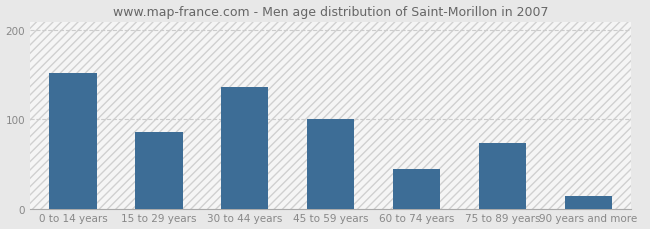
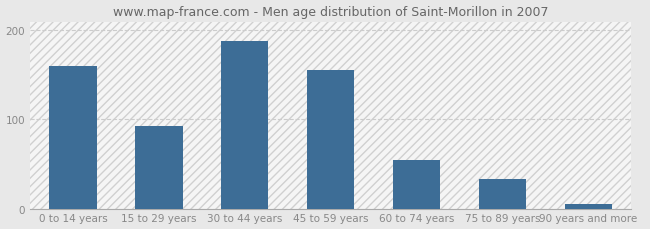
0 to 14 years: 152 -> 160
15 to 29 years: 86 -> 93
30 to 44 years: 136 -> 188
45 to 59 years: 100 -> 155
60 to 74 years: 44 -> 55
75 to 89 years: 74 -> 33
90 years and more: 14 -> 5
